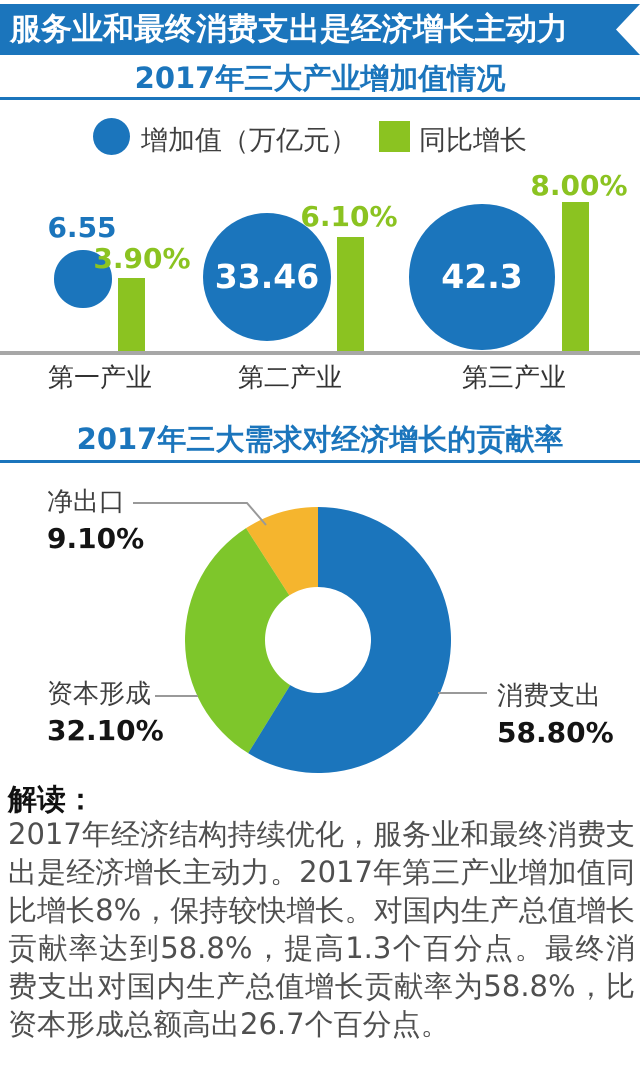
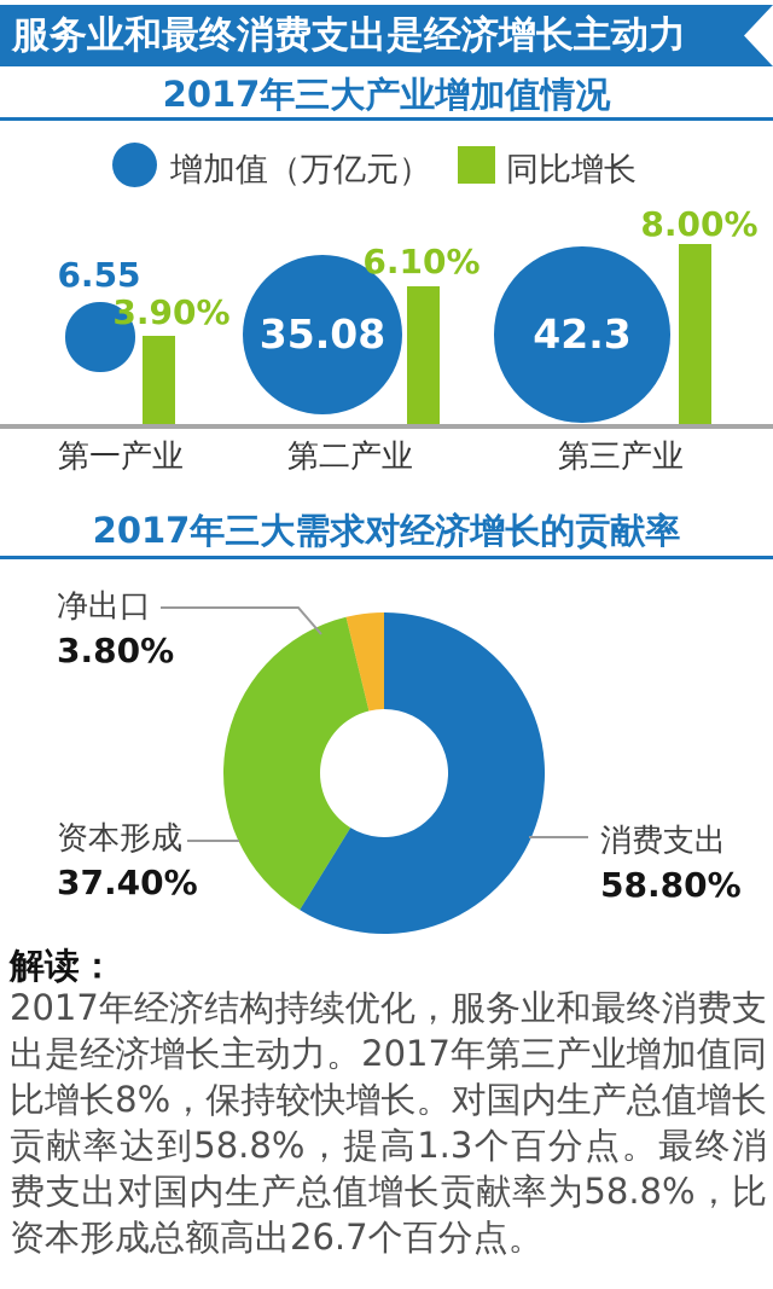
2017年三大产业增加值情况/增加值（万亿元）/第二产业: 33.46 -> 35.08
2017年三大需求对经济增长的贡献率/资本形成: 32.10% -> 37.40%
2017年三大需求对经济增长的贡献率/净出口: 9.10% -> 3.80%
